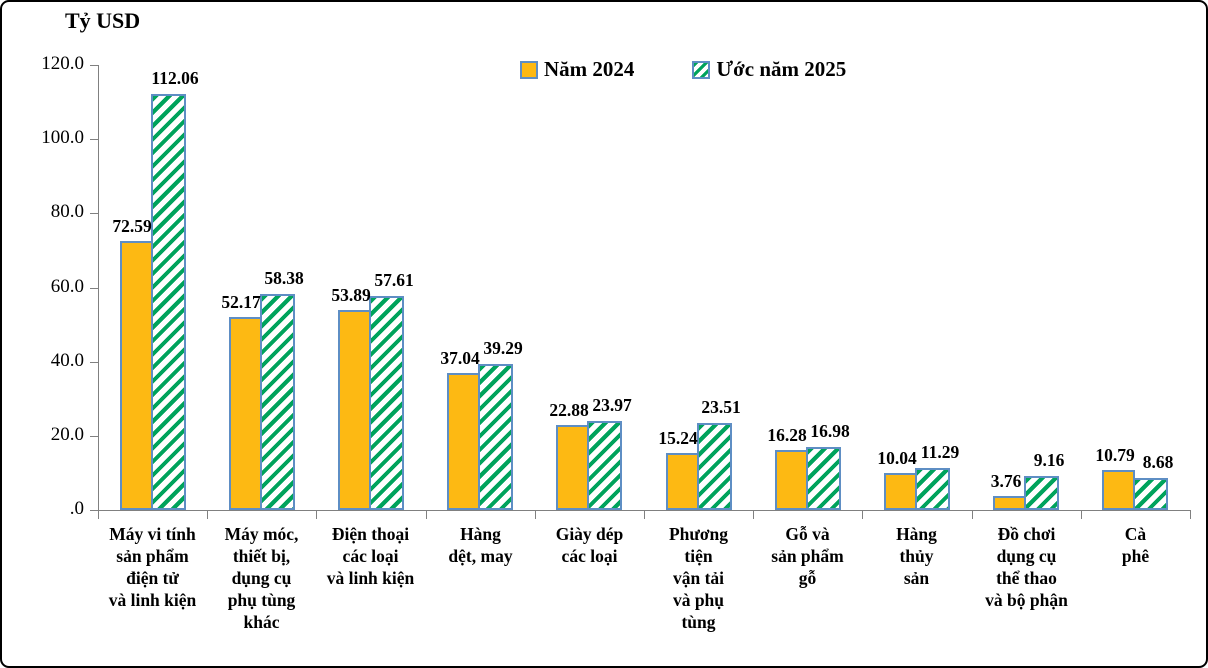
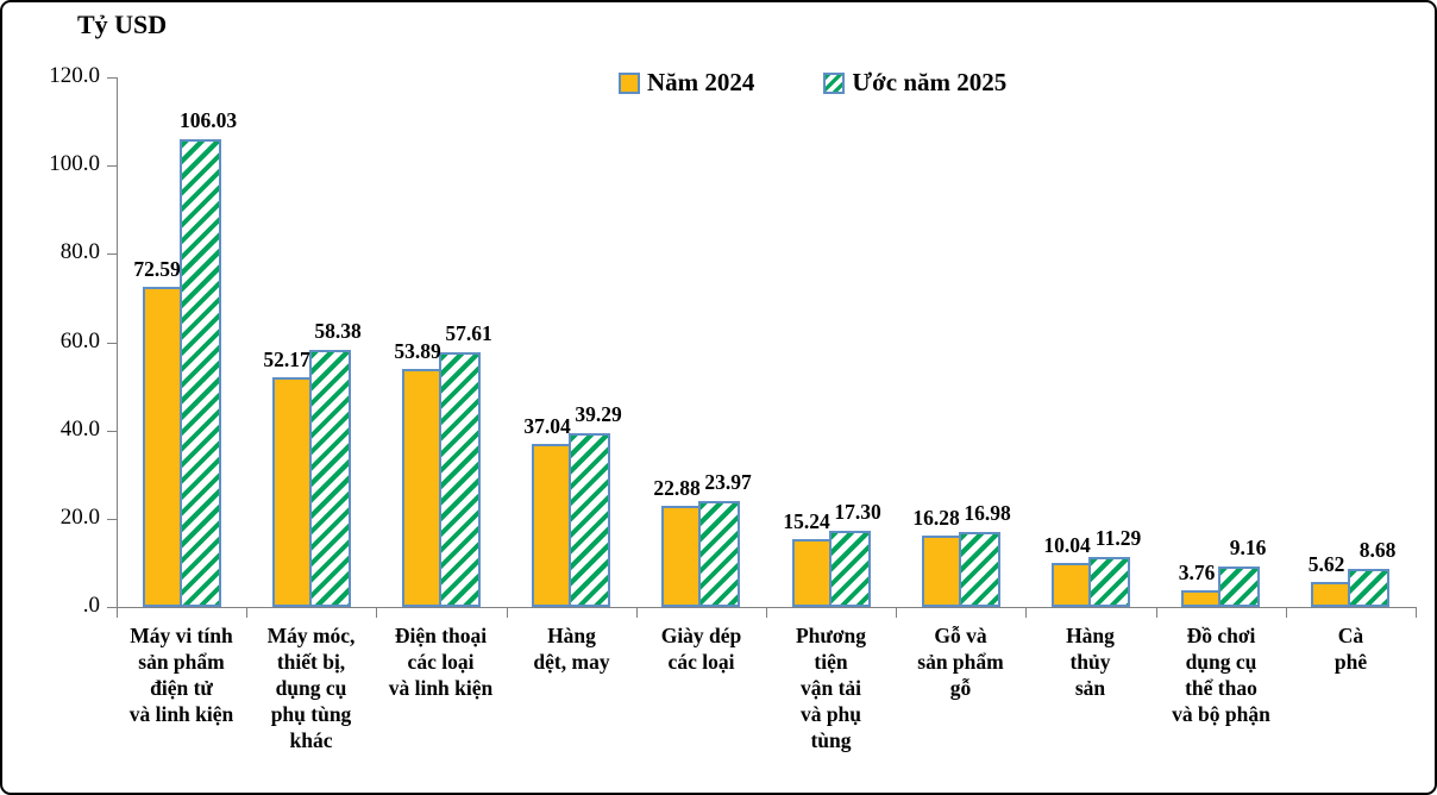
Ước năm 2025/Máy vi tính sản phẩm điện tử và linh kiện: 112.06 -> 106.03
Ước năm 2025/Phương tiện vận tải và phụ tùng: 23.51 -> 17.30
Năm 2024/Cà phê: 10.79 -> 5.62
